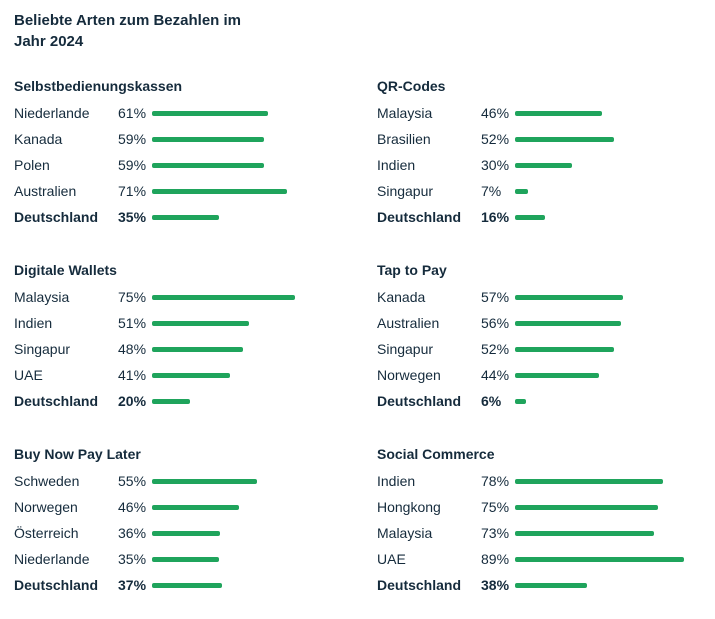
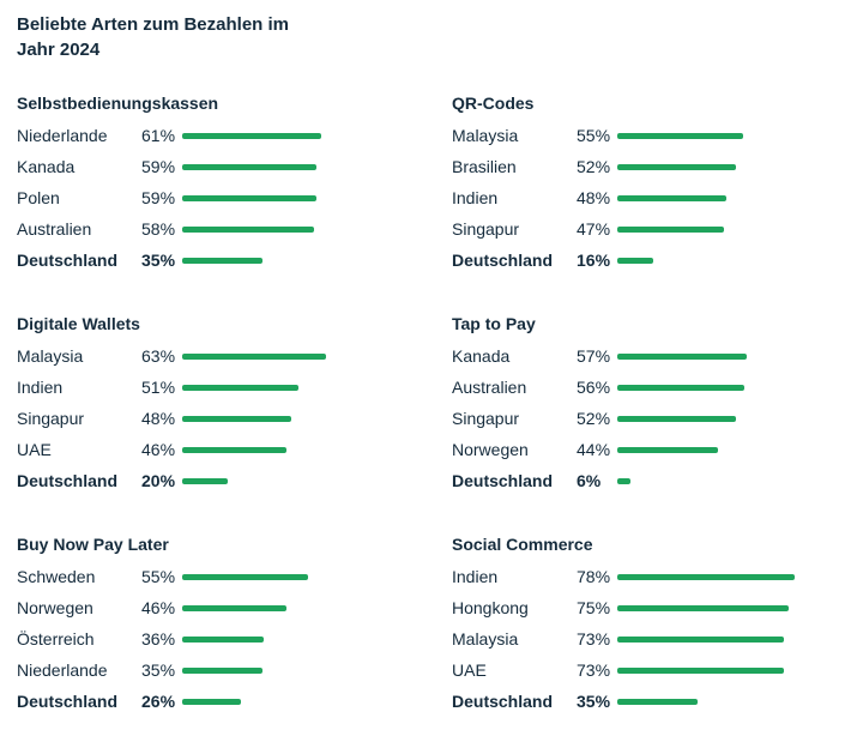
Selbstbedienungskassen/Australien: 71% -> 58%
QR-Codes/Malaysia: 46% -> 55%
QR-Codes/Indien: 30% -> 48%
QR-Codes/Singapur: 7% -> 47%
Digitale Wallets/Malaysia: 75% -> 63%
Digitale Wallets/UAE: 41% -> 46%
Buy Now Pay Later/Deutschland: 37% -> 26%
Social Commerce/UAE: 89% -> 73%
Social Commerce/Deutschland: 38% -> 35%
